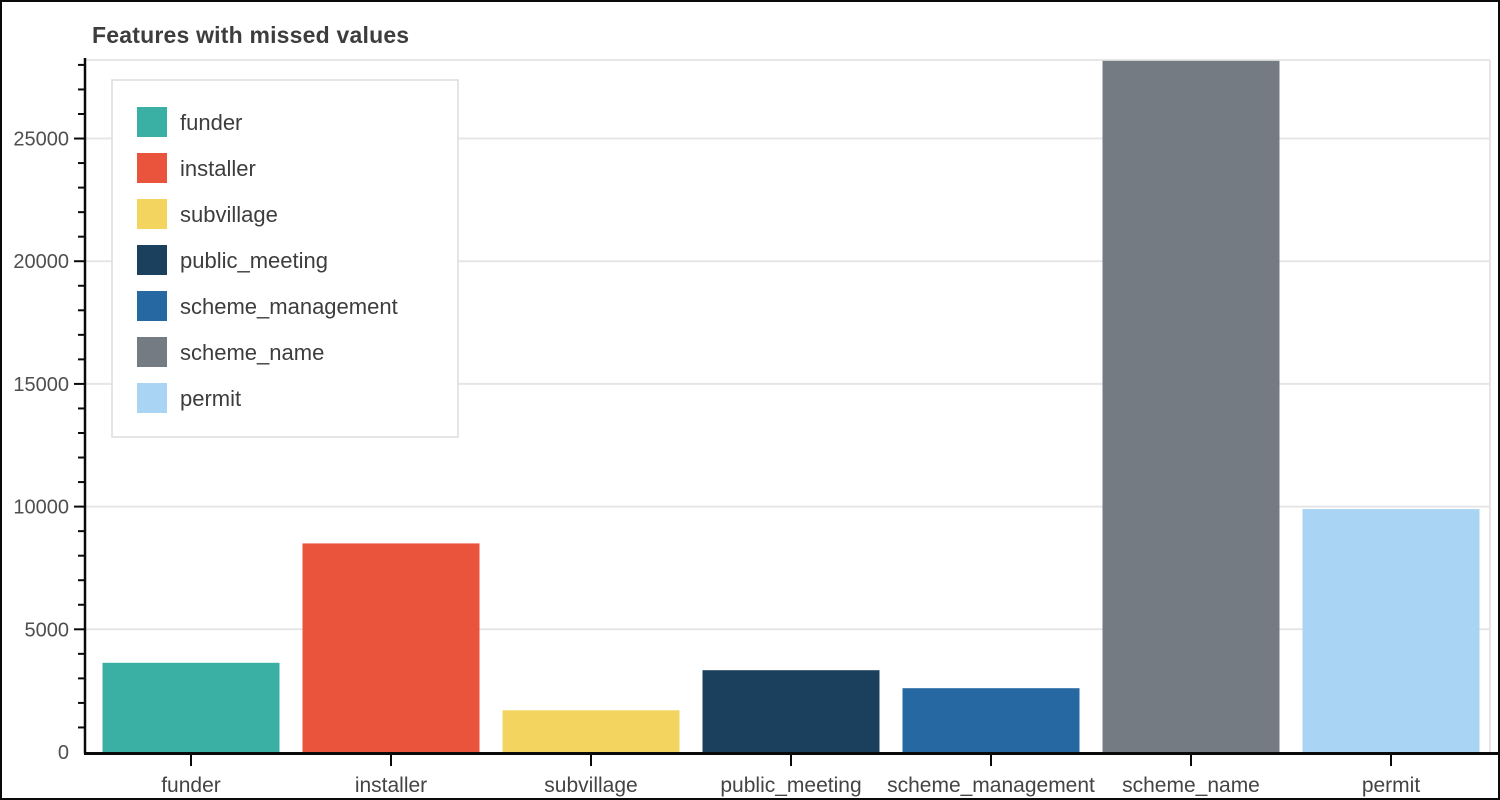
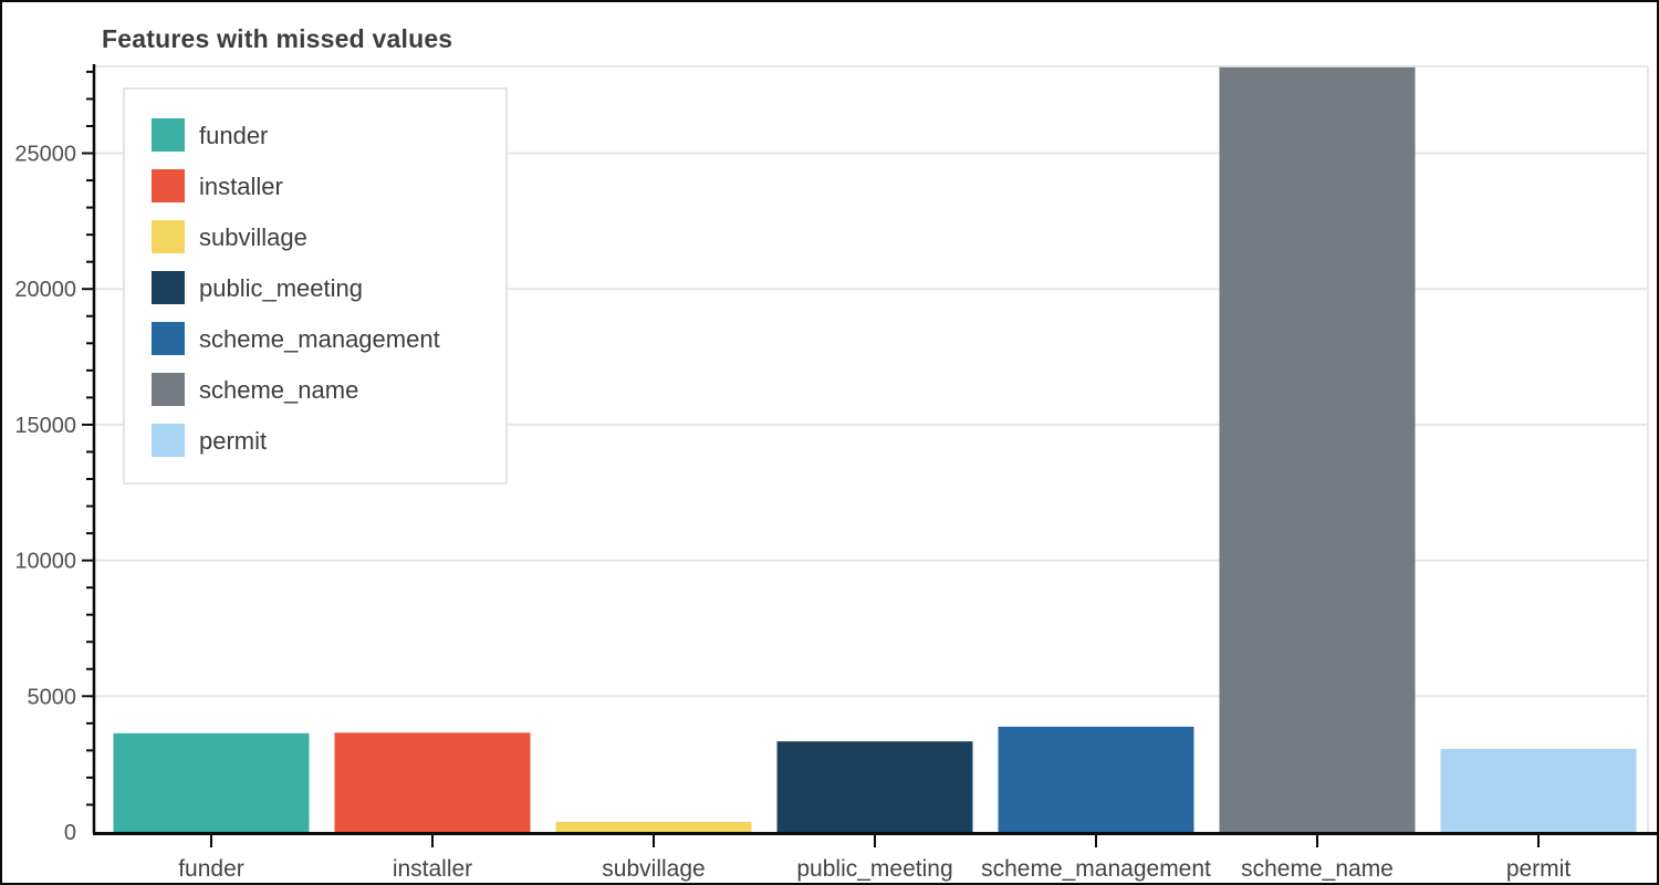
installer: 8500 -> 3700
subvillage: 1700 -> 400
scheme_management: 2600 -> 3900
permit: 9900 -> 3100
